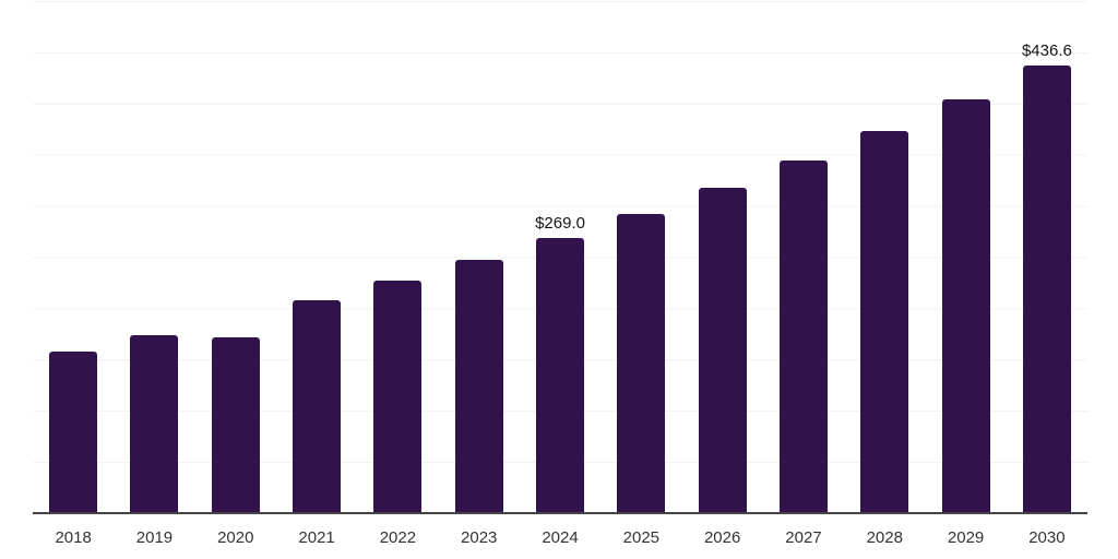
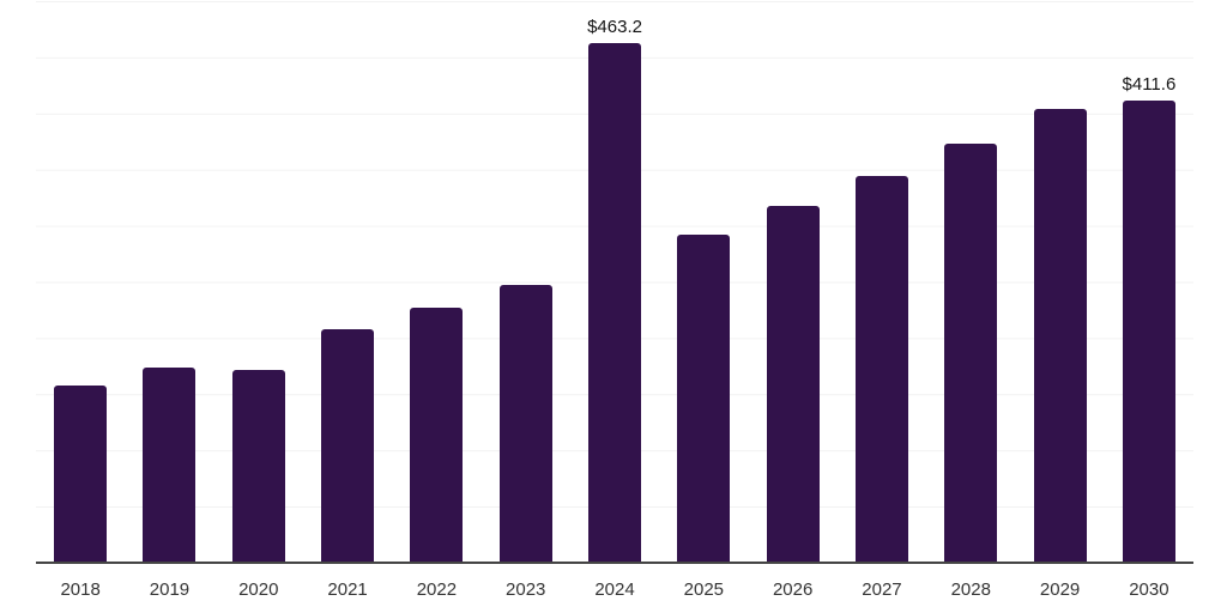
2024: $269.0 -> $463.2
2030: $436.6 -> $411.6
